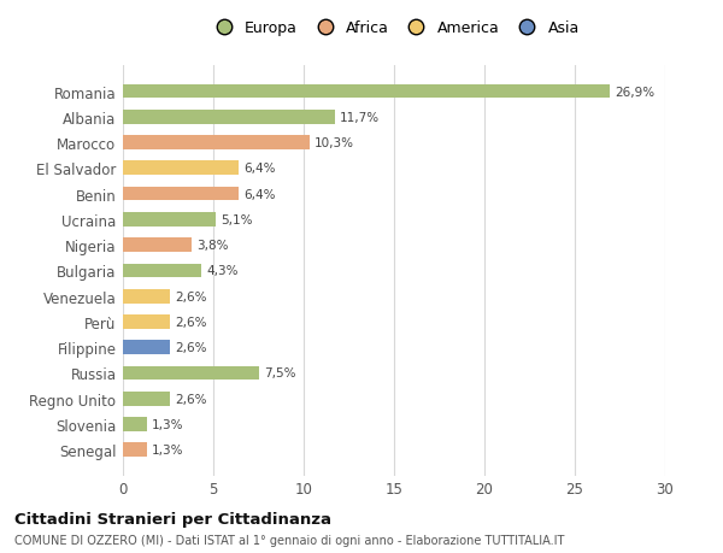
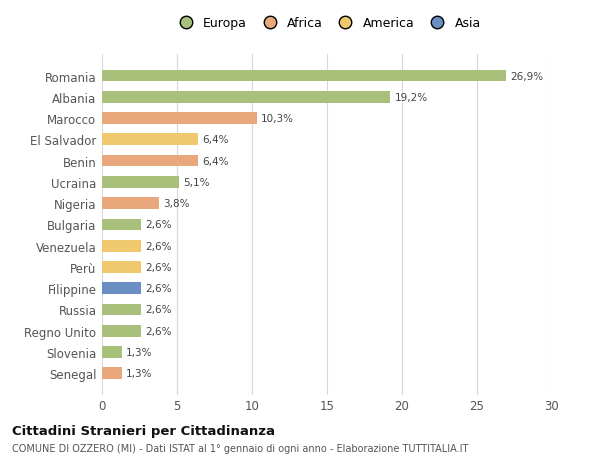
Albania: 11,7% -> 19,2%
Bulgaria: 4,3% -> 2,6%
Russia: 7,5% -> 2,6%
